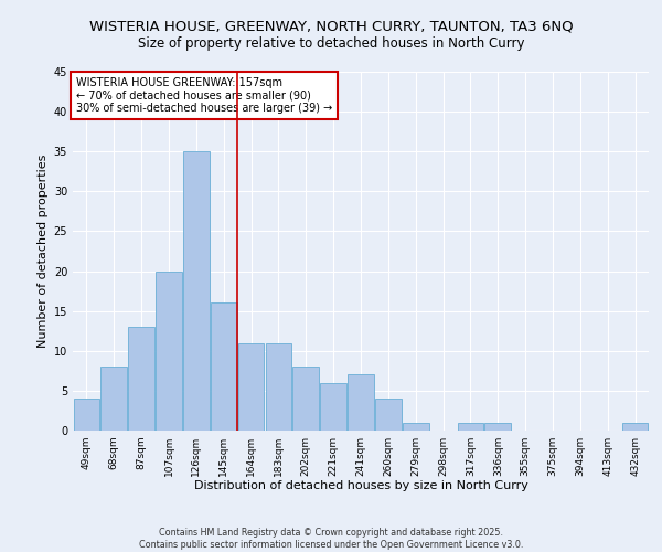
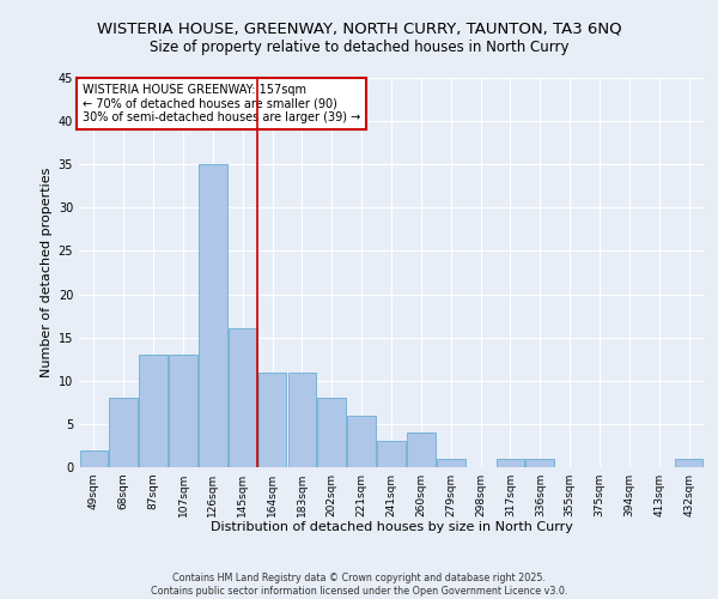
49sqm: 4 -> 2
107sqm: 20 -> 13
241sqm: 7 -> 3
